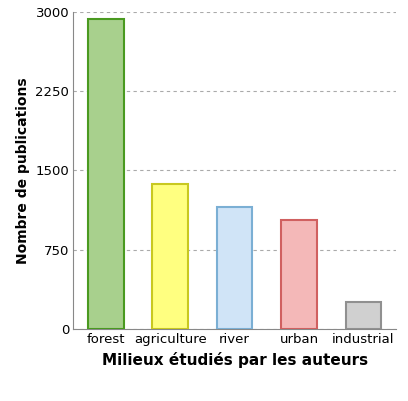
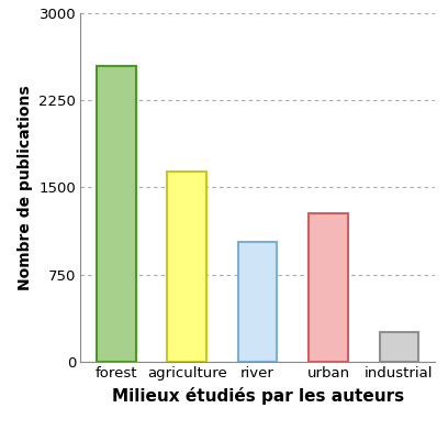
forest: 2930 -> 2550
agriculture: 1370 -> 1640
river: 1160 -> 1030
urban: 1030 -> 1280
